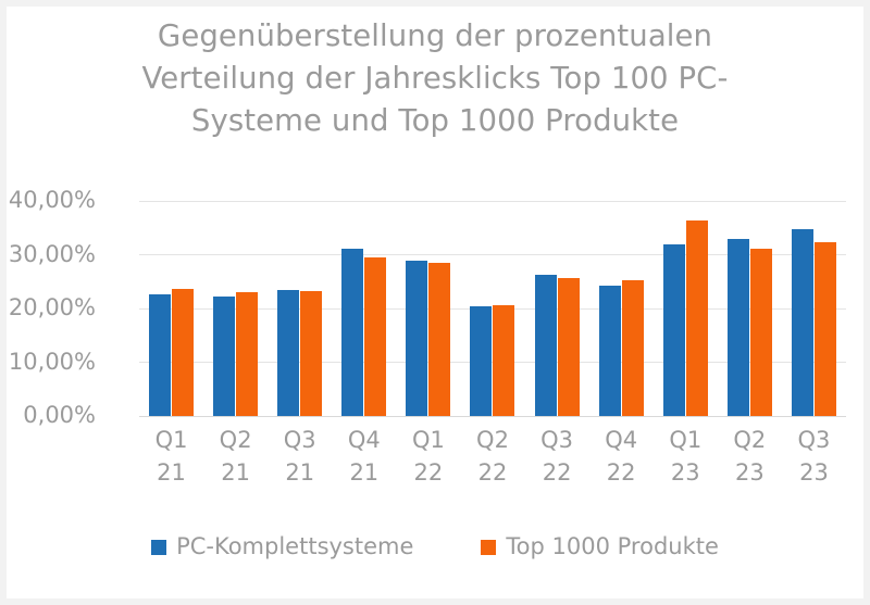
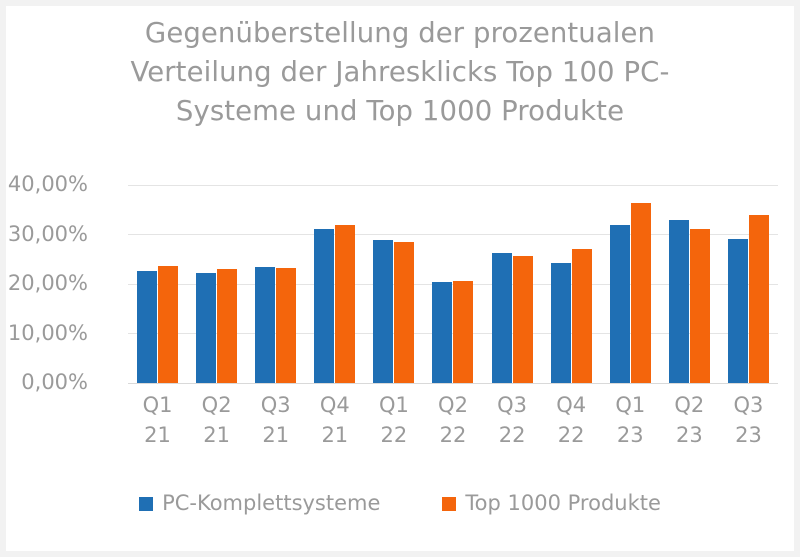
Top 1000 Produkte/Q4 21: 29% -> 32%
Top 1000 Produkte/Q4 22: 25% -> 27%
PC-Komplettsysteme/Q3 23: 35% -> 29%
Top 1000 Produkte/Q3 23: 32% -> 34%
